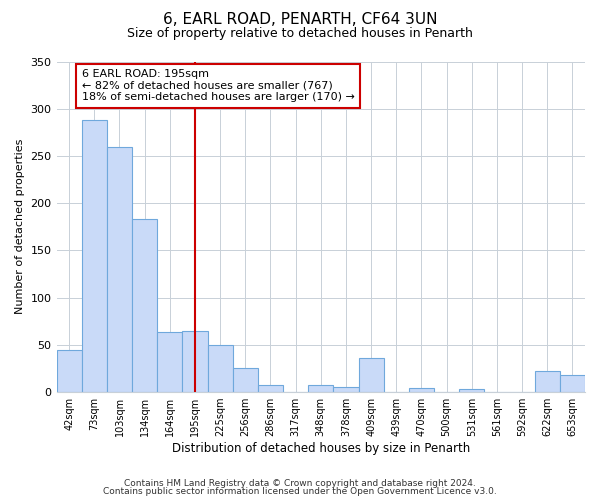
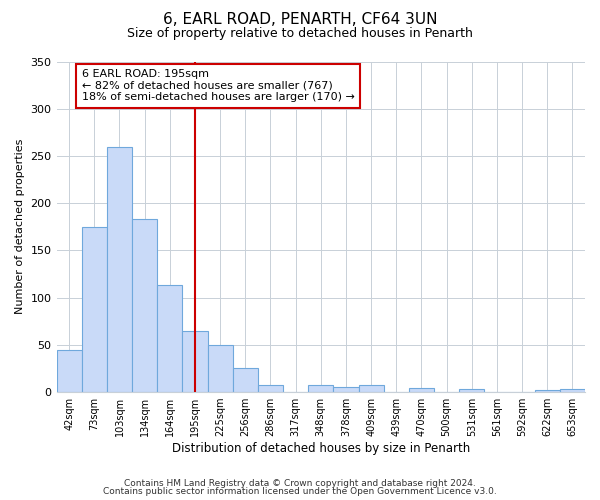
73sqm: 288 -> 175
164sqm: 64 -> 113
409sqm: 36 -> 7
622sqm: 22 -> 2
653sqm: 18 -> 3
